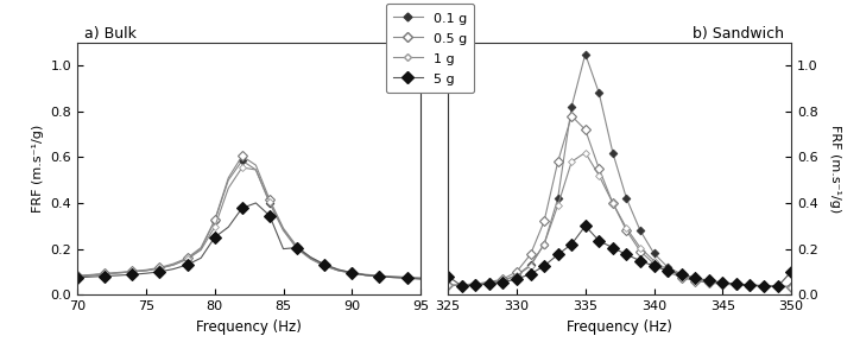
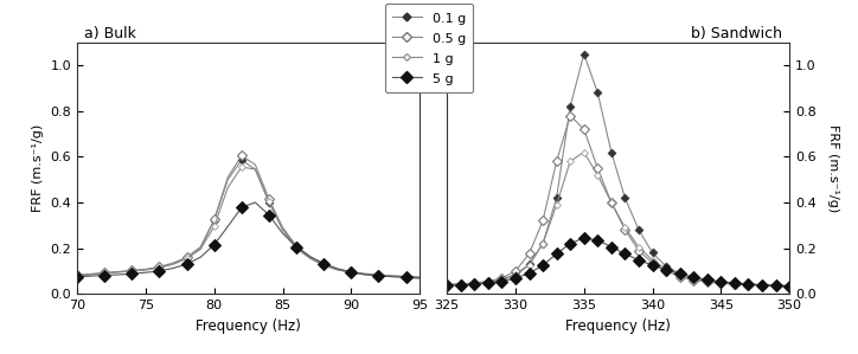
a) Bulk/5 g/80: 0.25 -> 0.21
a) Bulk/5 g/85: 0.20 -> 0.27
b) Sandwich/5 g/325: 0.08 -> 0.04
b) Sandwich/5 g/335: 0.30 -> 0.24
b) Sandwich/5 g/350: 0.10 -> 0.03
